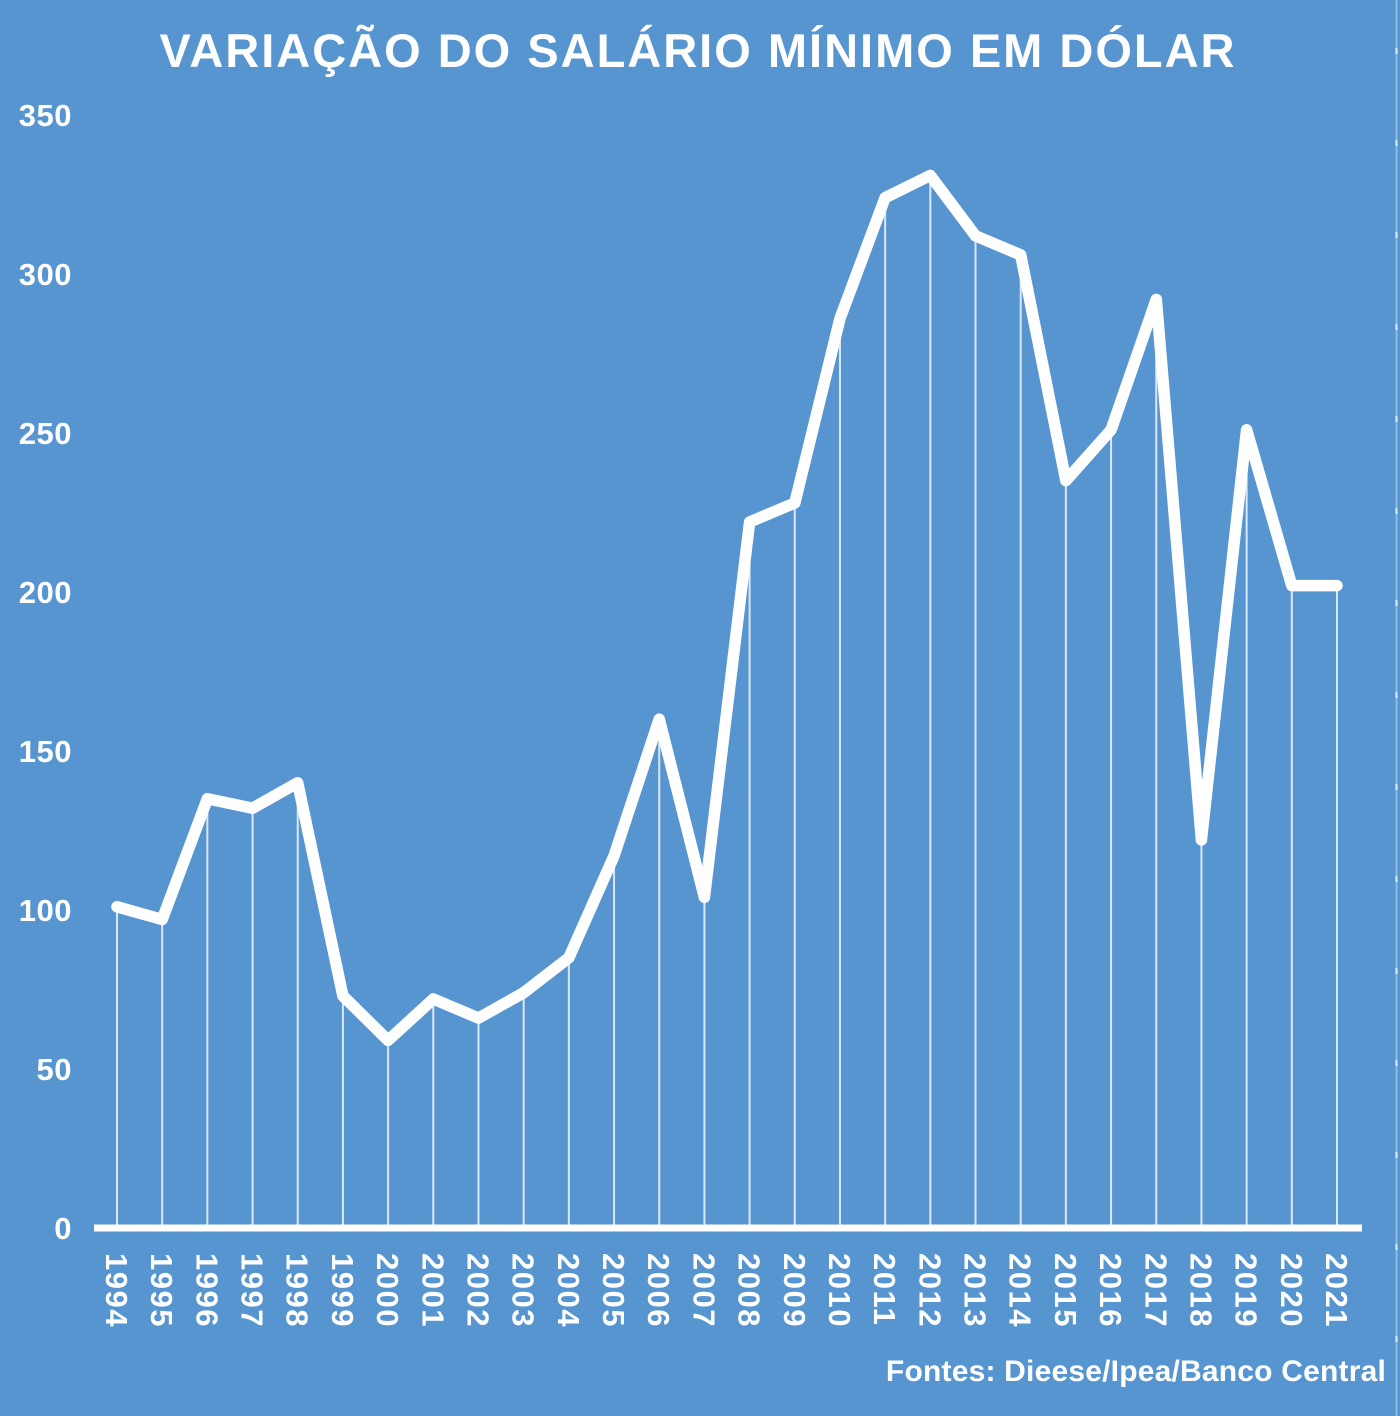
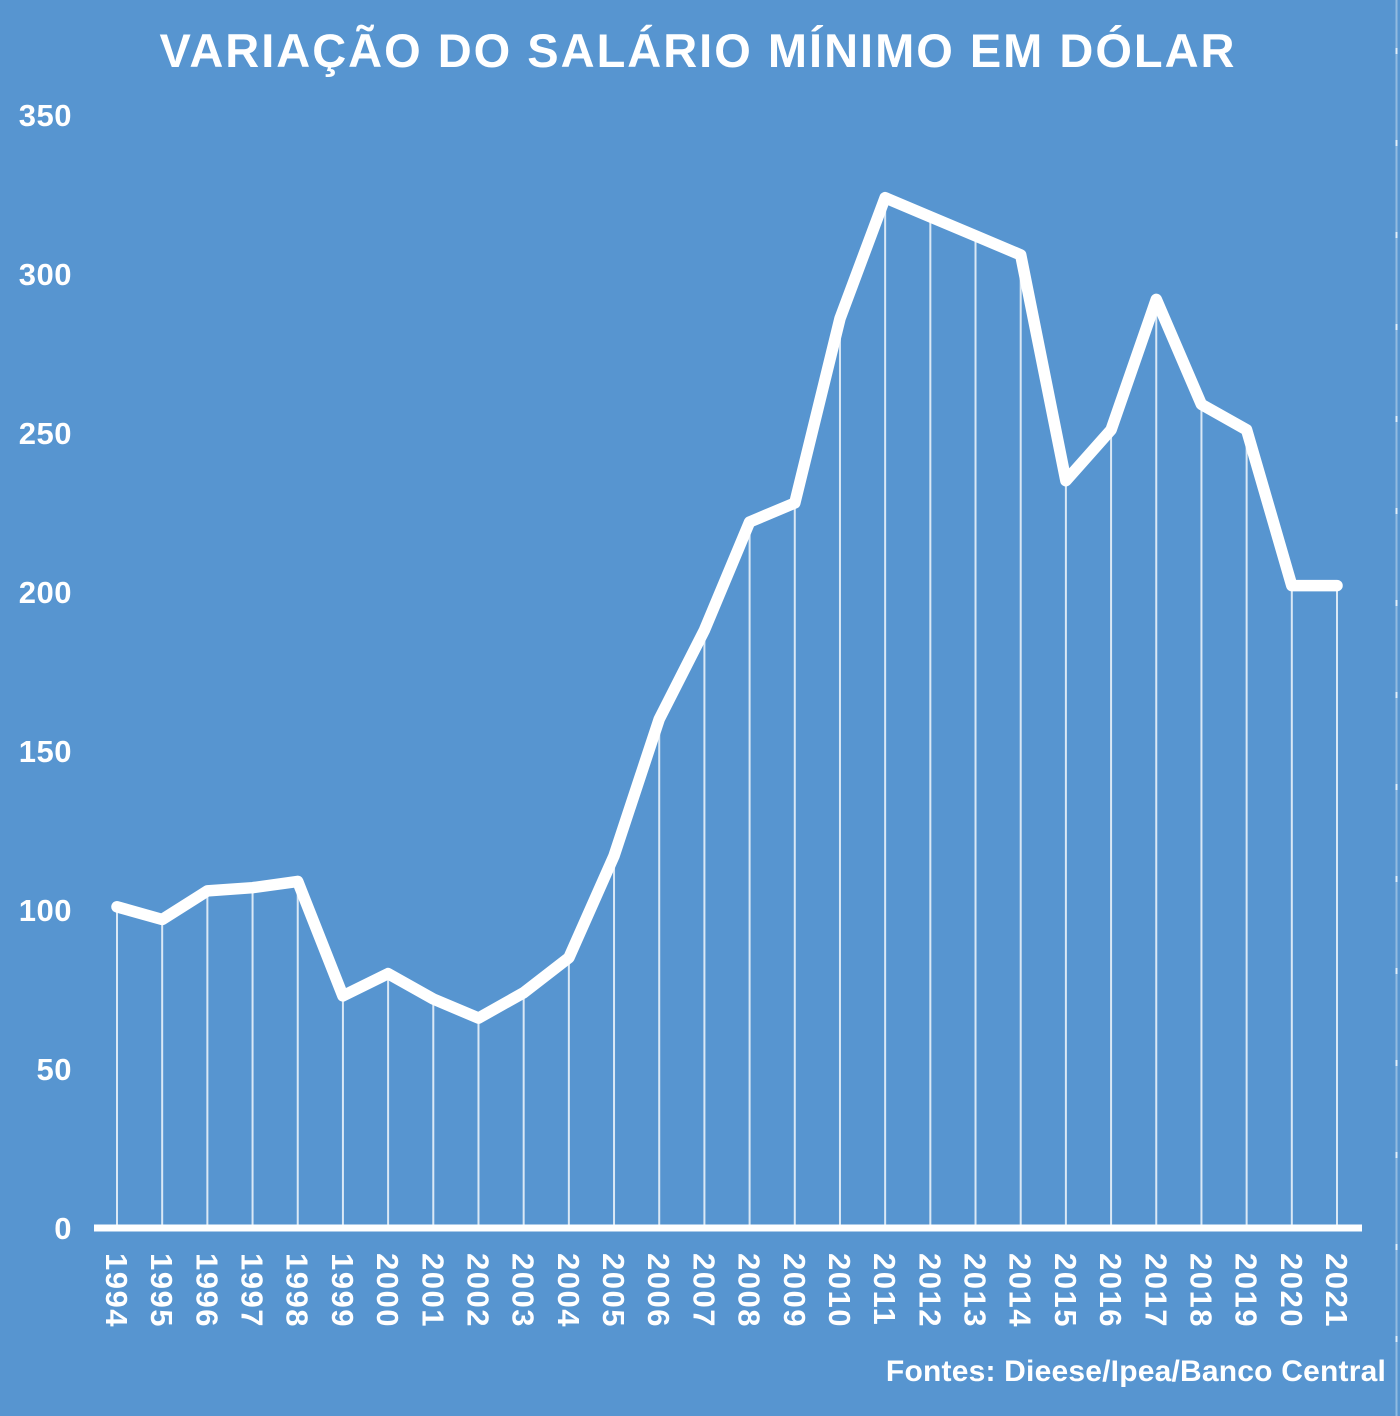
1996: 135 -> 106
1997: 132 -> 107
1998: 140 -> 109
2000: 59 -> 80
2007: 104 -> 188
2012: 331 -> 318
2018: 122 -> 259
